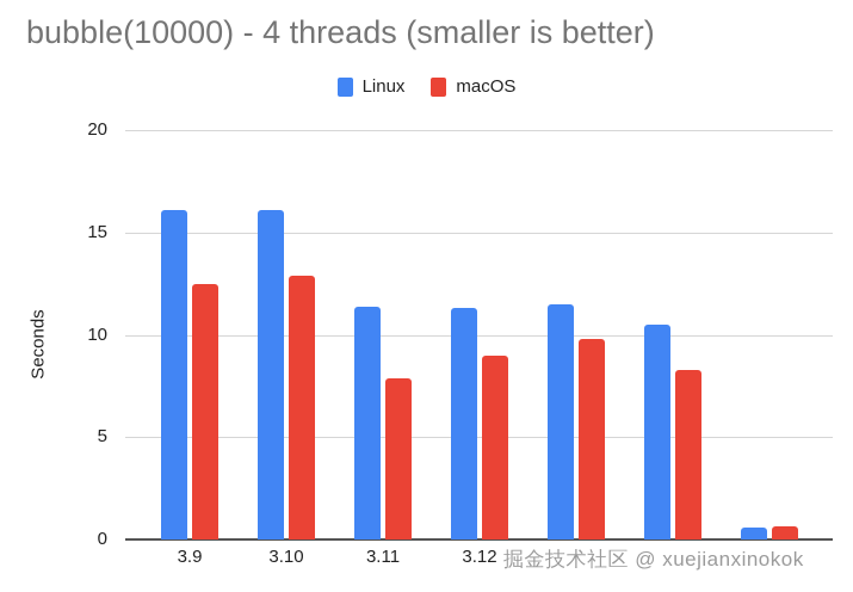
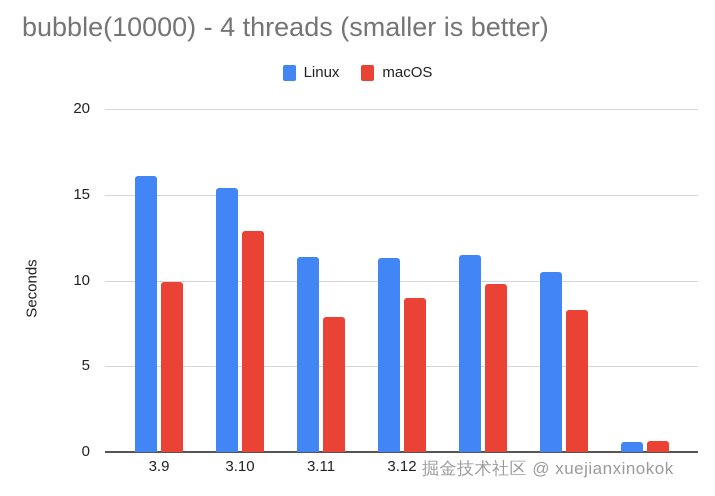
macOS/3.9: 12.5 -> 9.9
Linux/3.10: 16.1 -> 15.4
